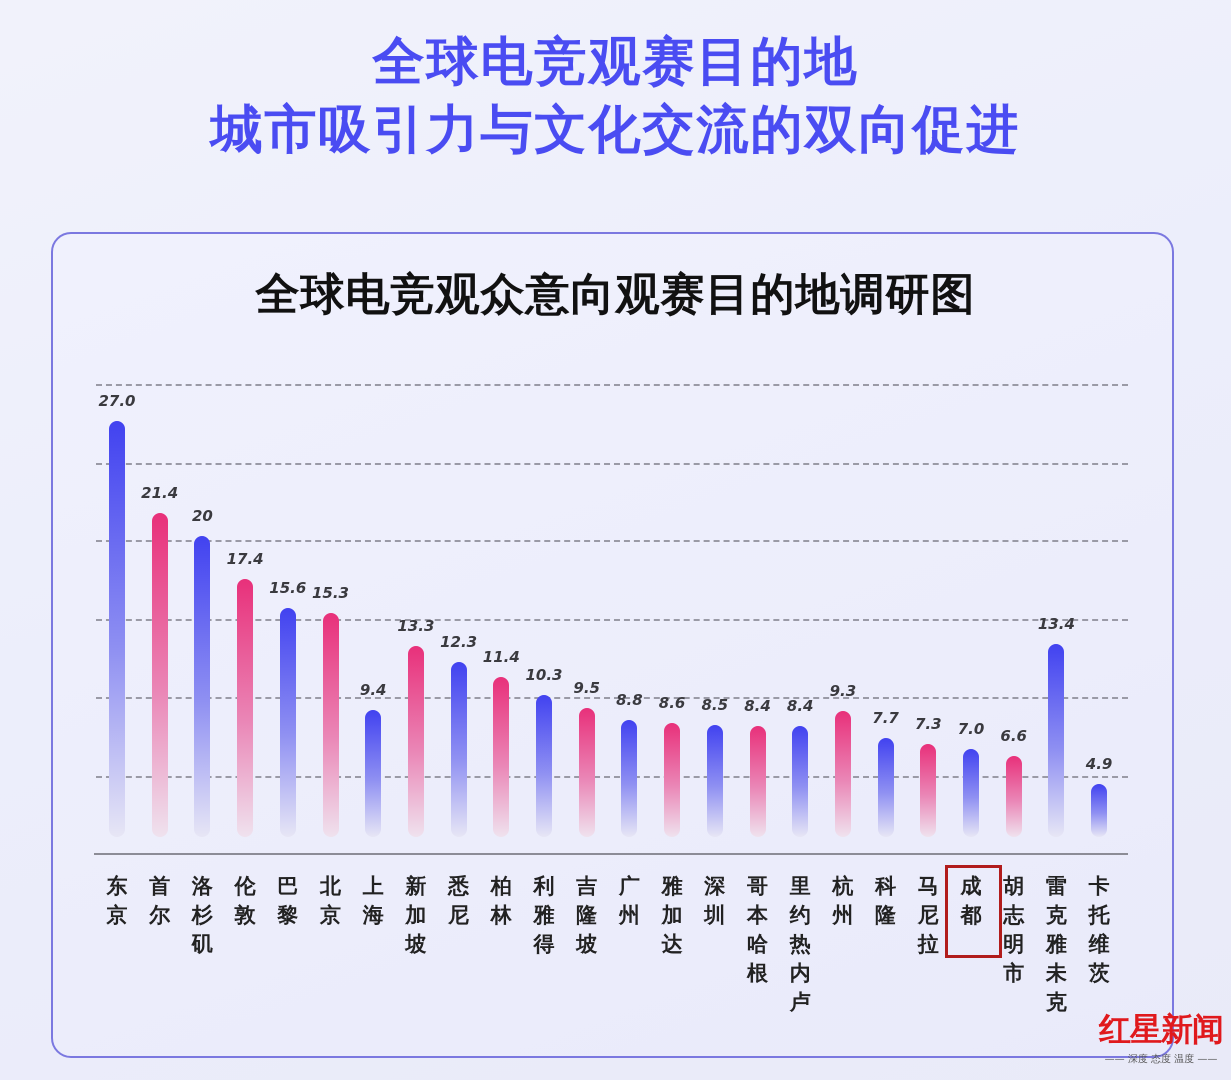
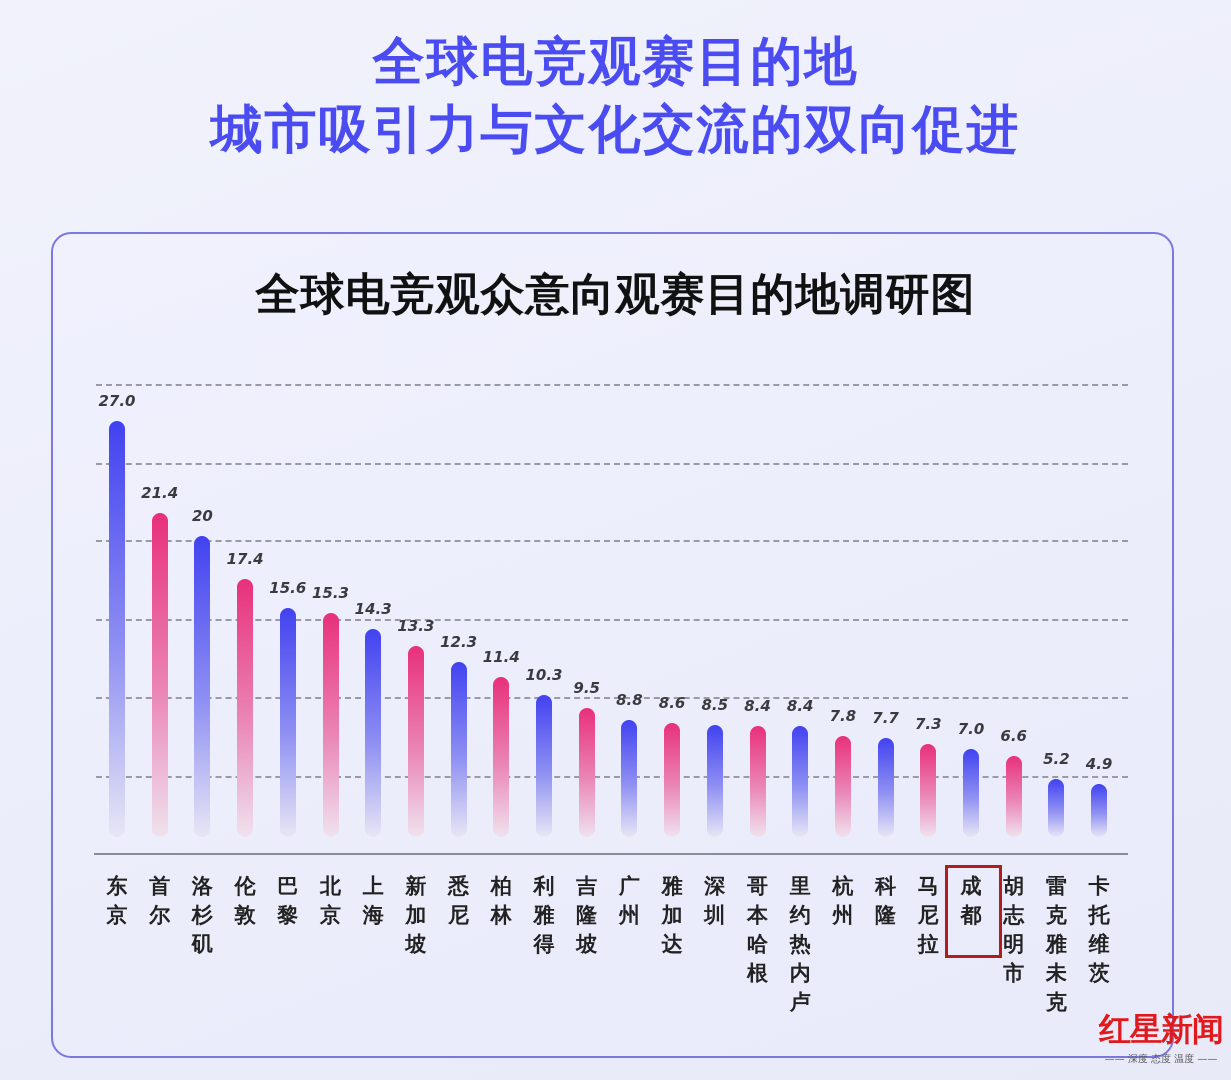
上海: 9.4 -> 14.3
杭州: 9.3 -> 7.8
雷克雅未克: 13.4 -> 5.2
